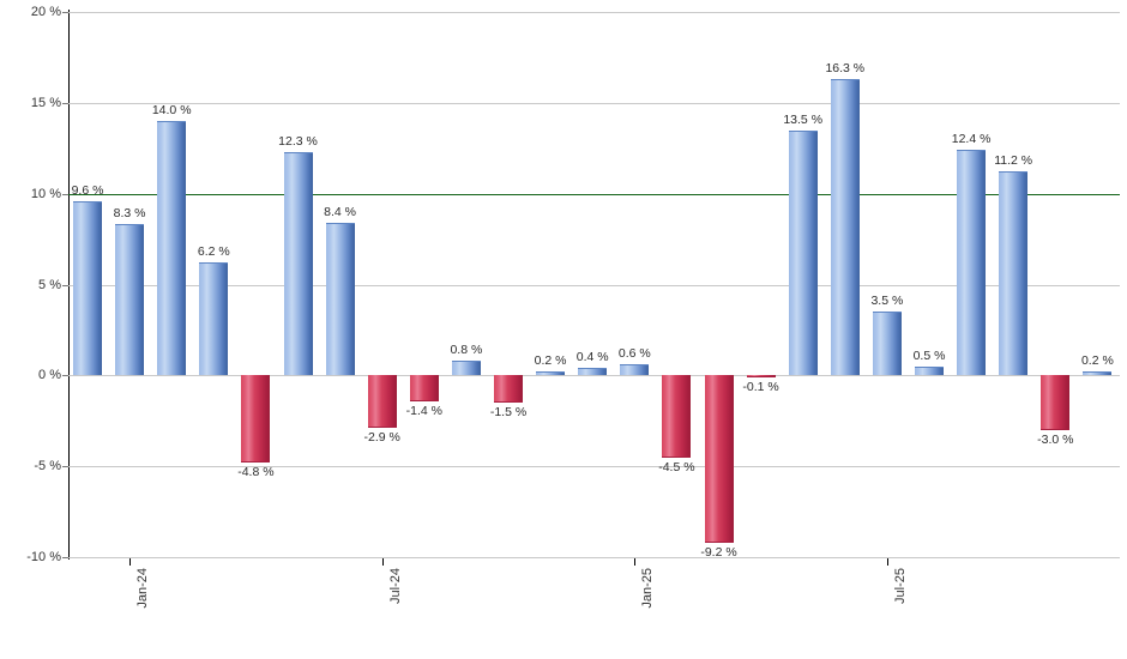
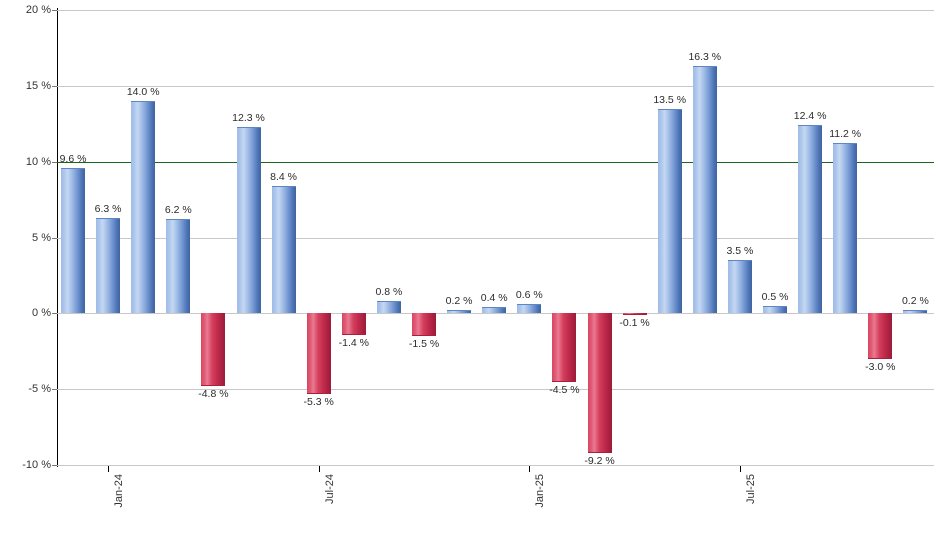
Jan-24: 8.3 -> 6.3
Jul-24: -2.9 -> -5.3
